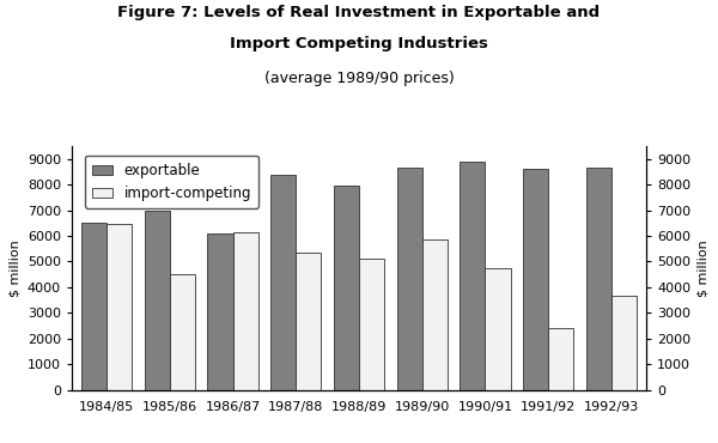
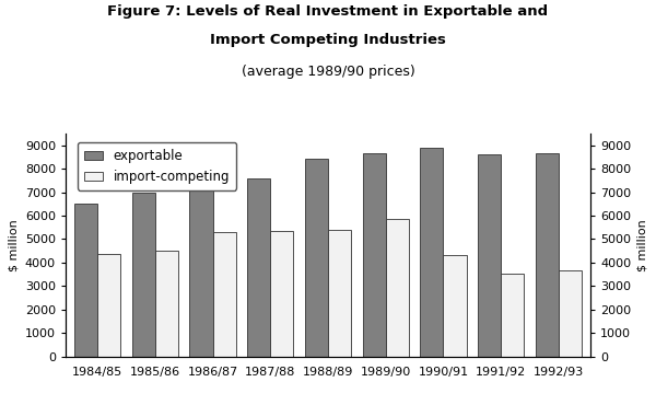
import-competing/1984/85: 6450 -> 4350
exportable/1986/87: 6100 -> 7200
import-competing/1986/87: 6150 -> 5300
exportable/1987/88: 8400 -> 7600
exportable/1988/89: 7950 -> 8450
import-competing/1988/89: 5100 -> 5400
import-competing/1990/91: 4750 -> 4300
import-competing/1991/92: 2400 -> 3550
